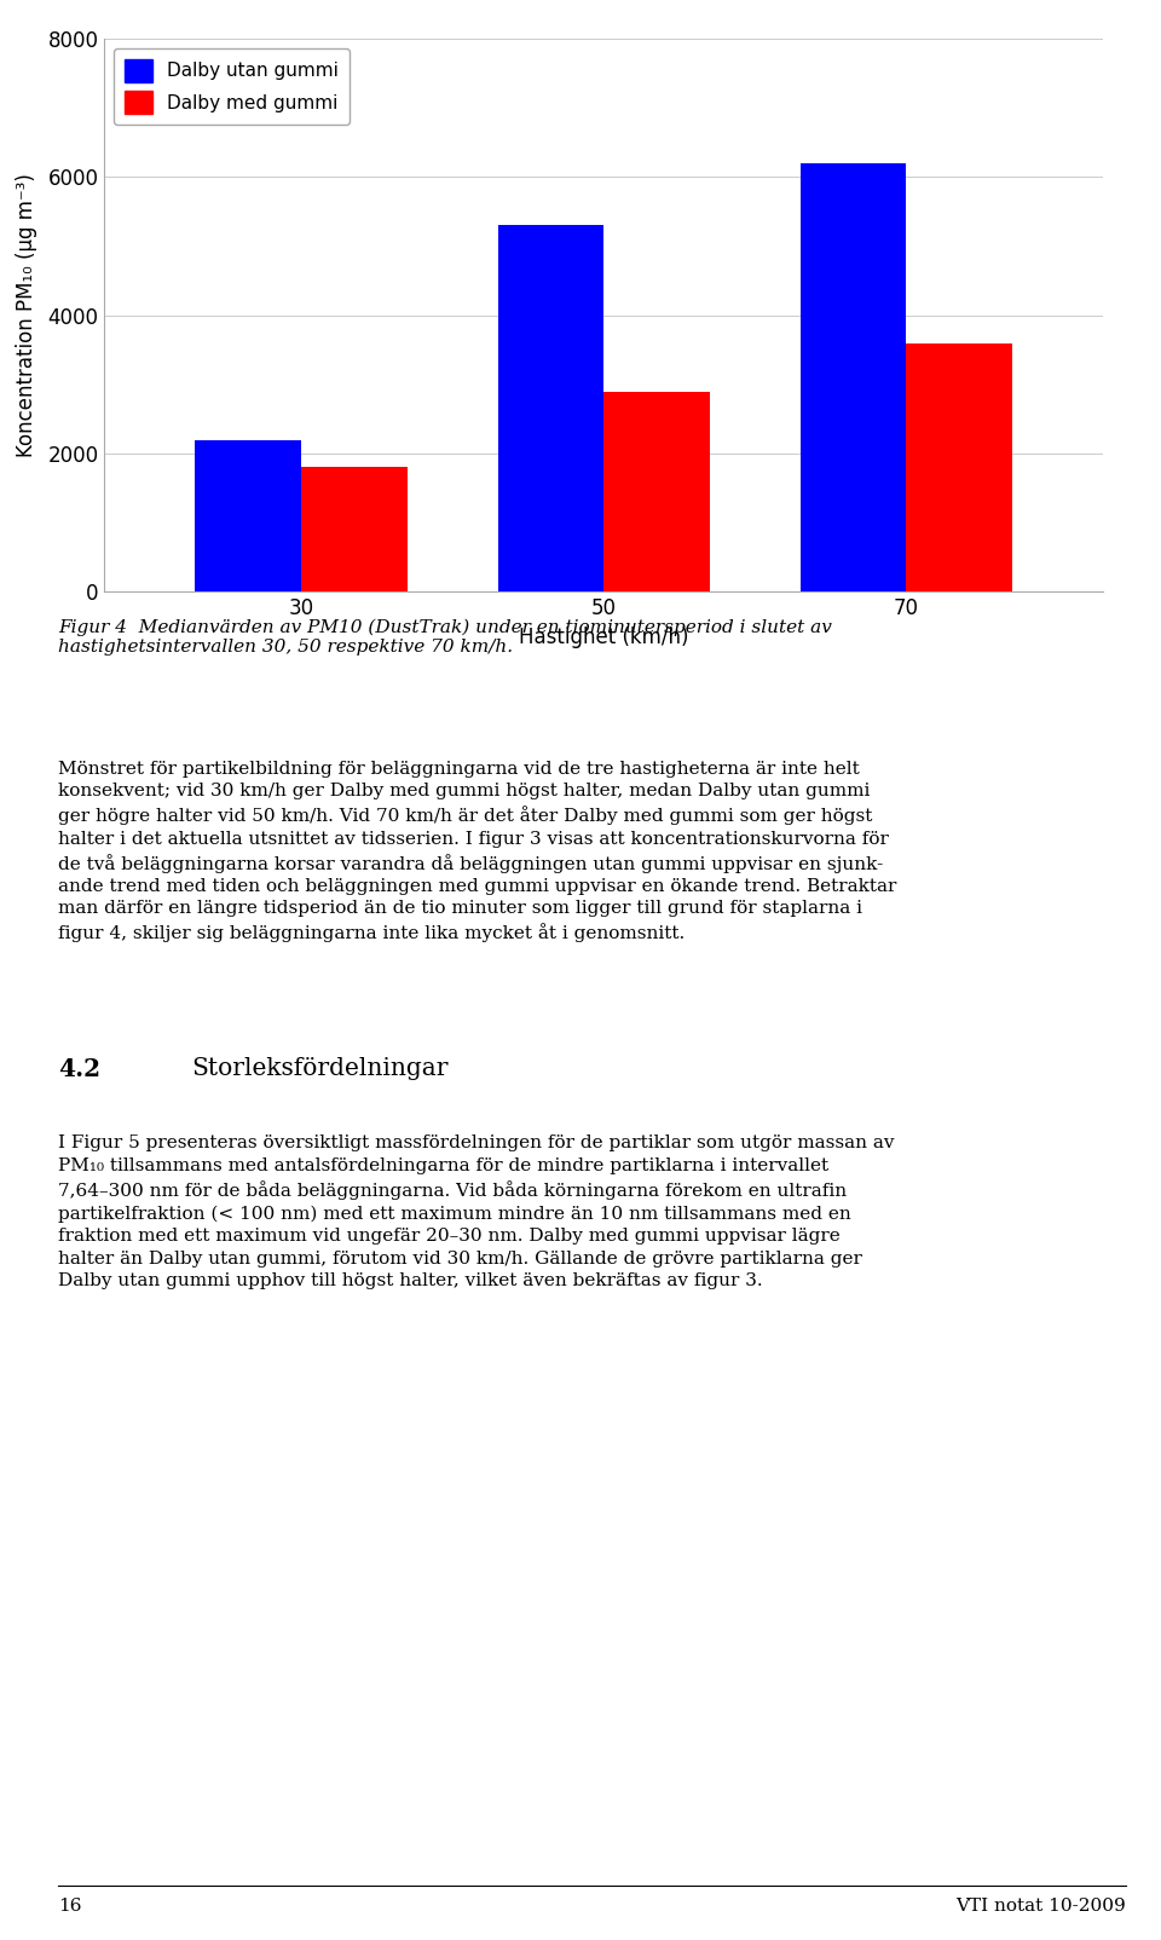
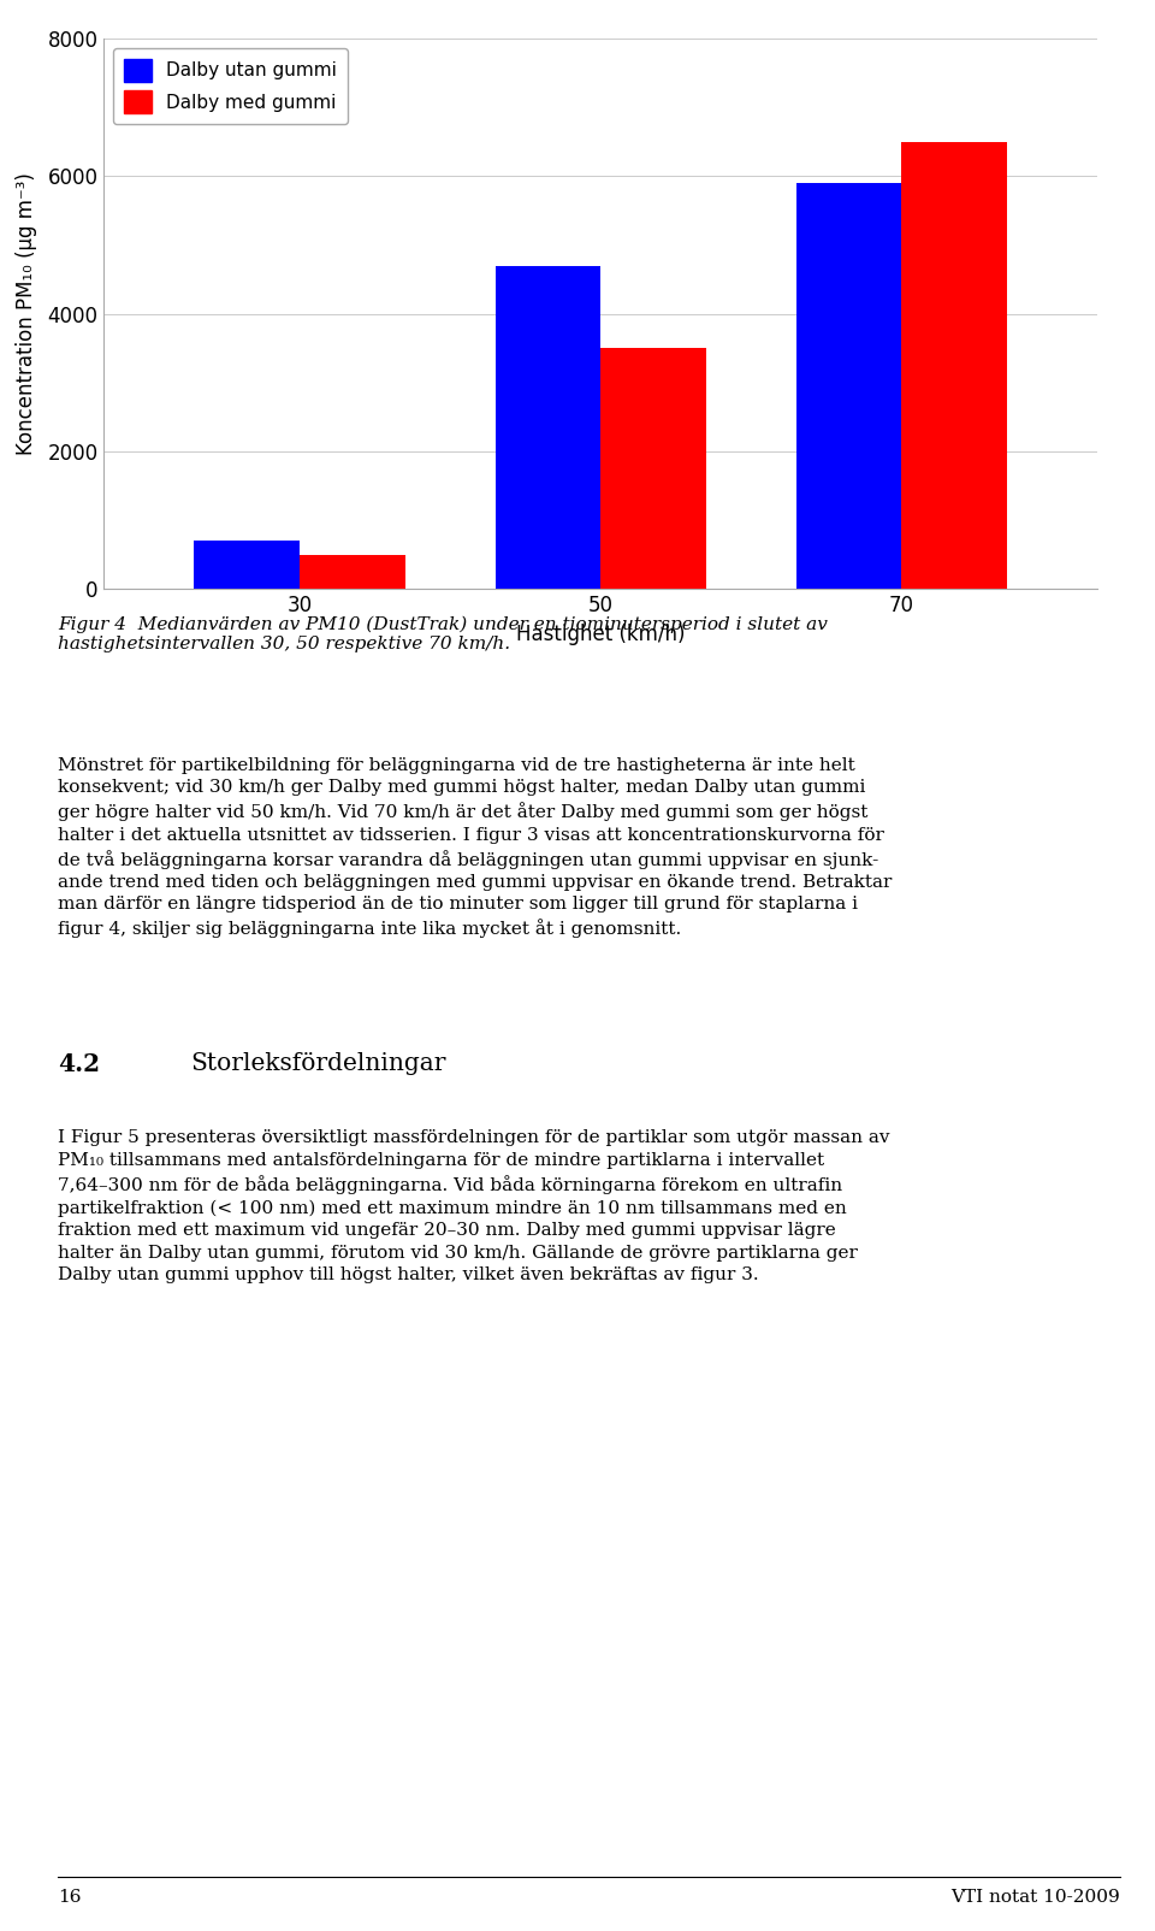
Dalby utan gummi/30: 2200 -> 700
Dalby med gummi/30: 1800 -> 500
Dalby utan gummi/50: 5300 -> 4700
Dalby med gummi/50: 2900 -> 3500
Dalby utan gummi/70: 6200 -> 5900
Dalby med gummi/70: 3600 -> 6500
